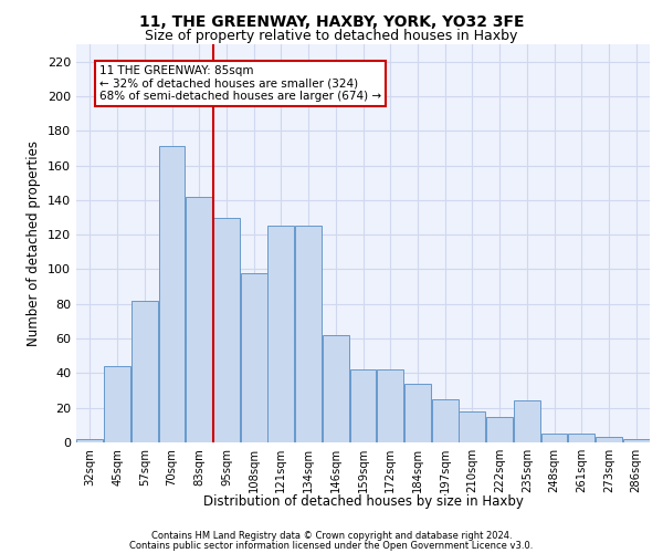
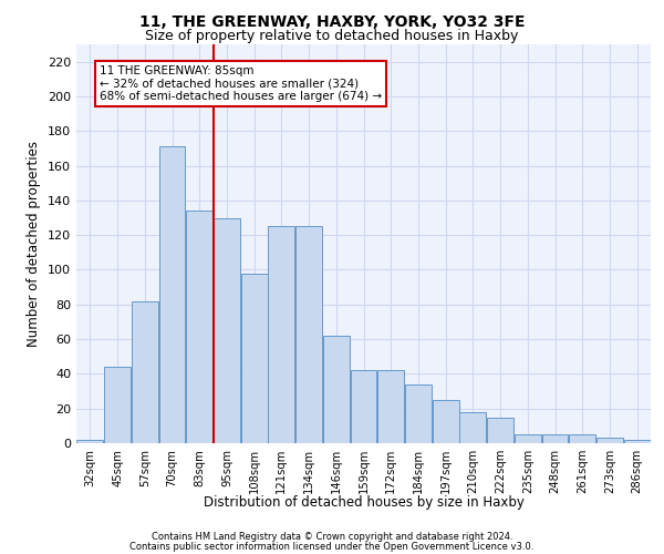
83sqm: 142 -> 134
235sqm: 24 -> 5
